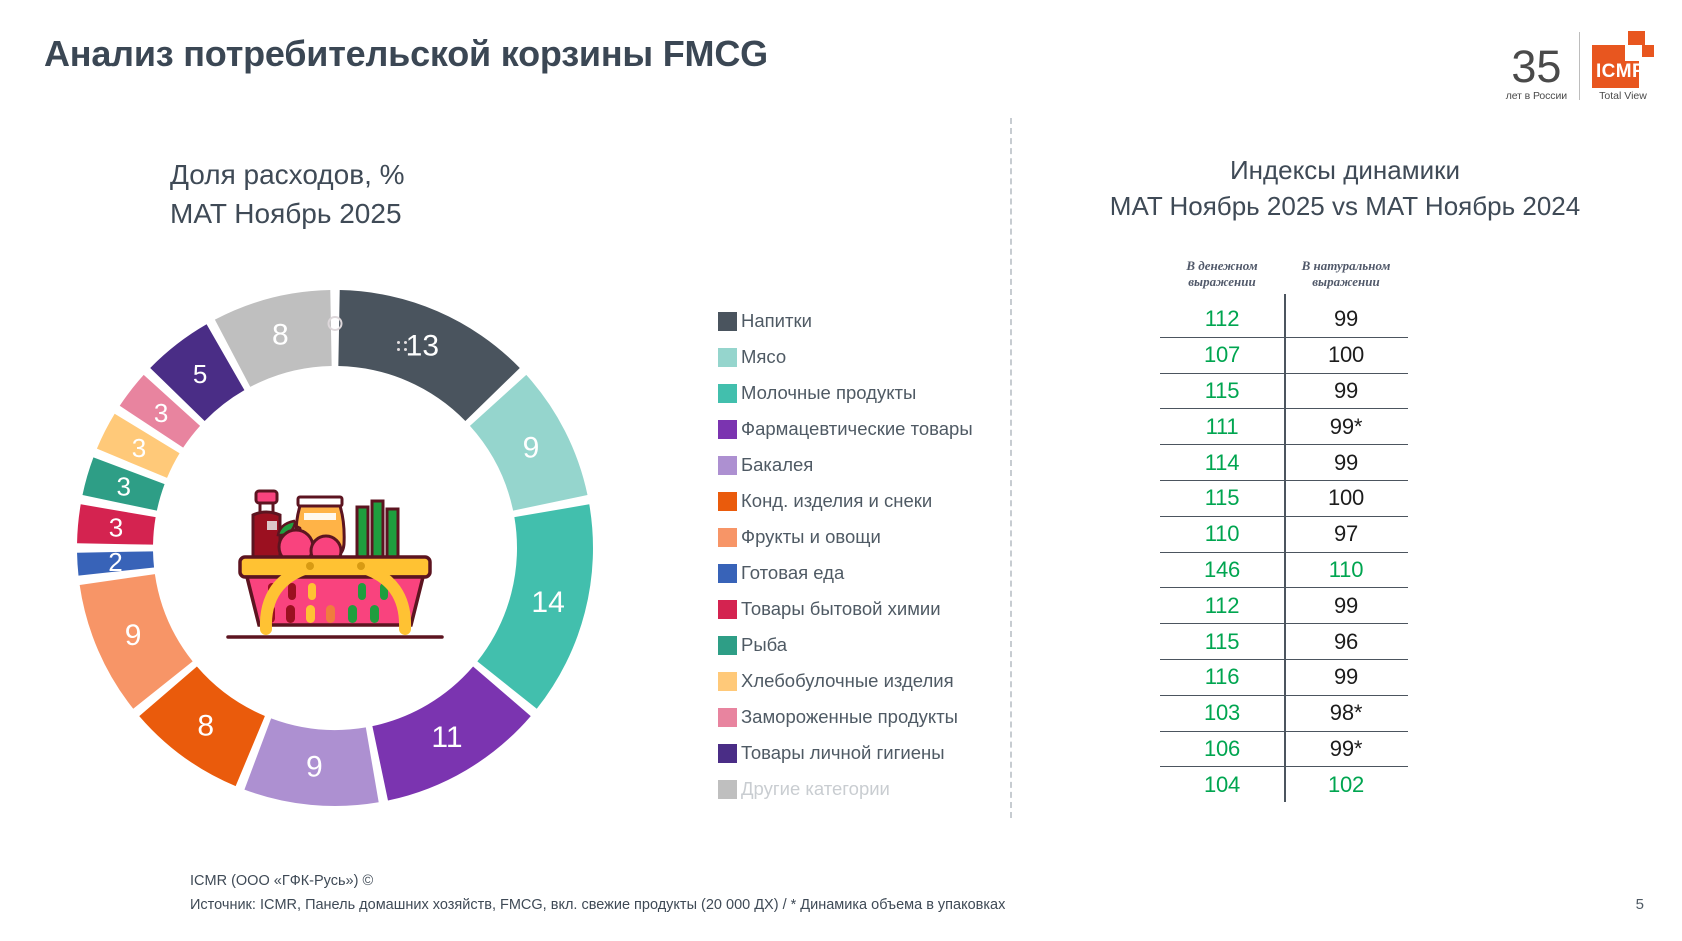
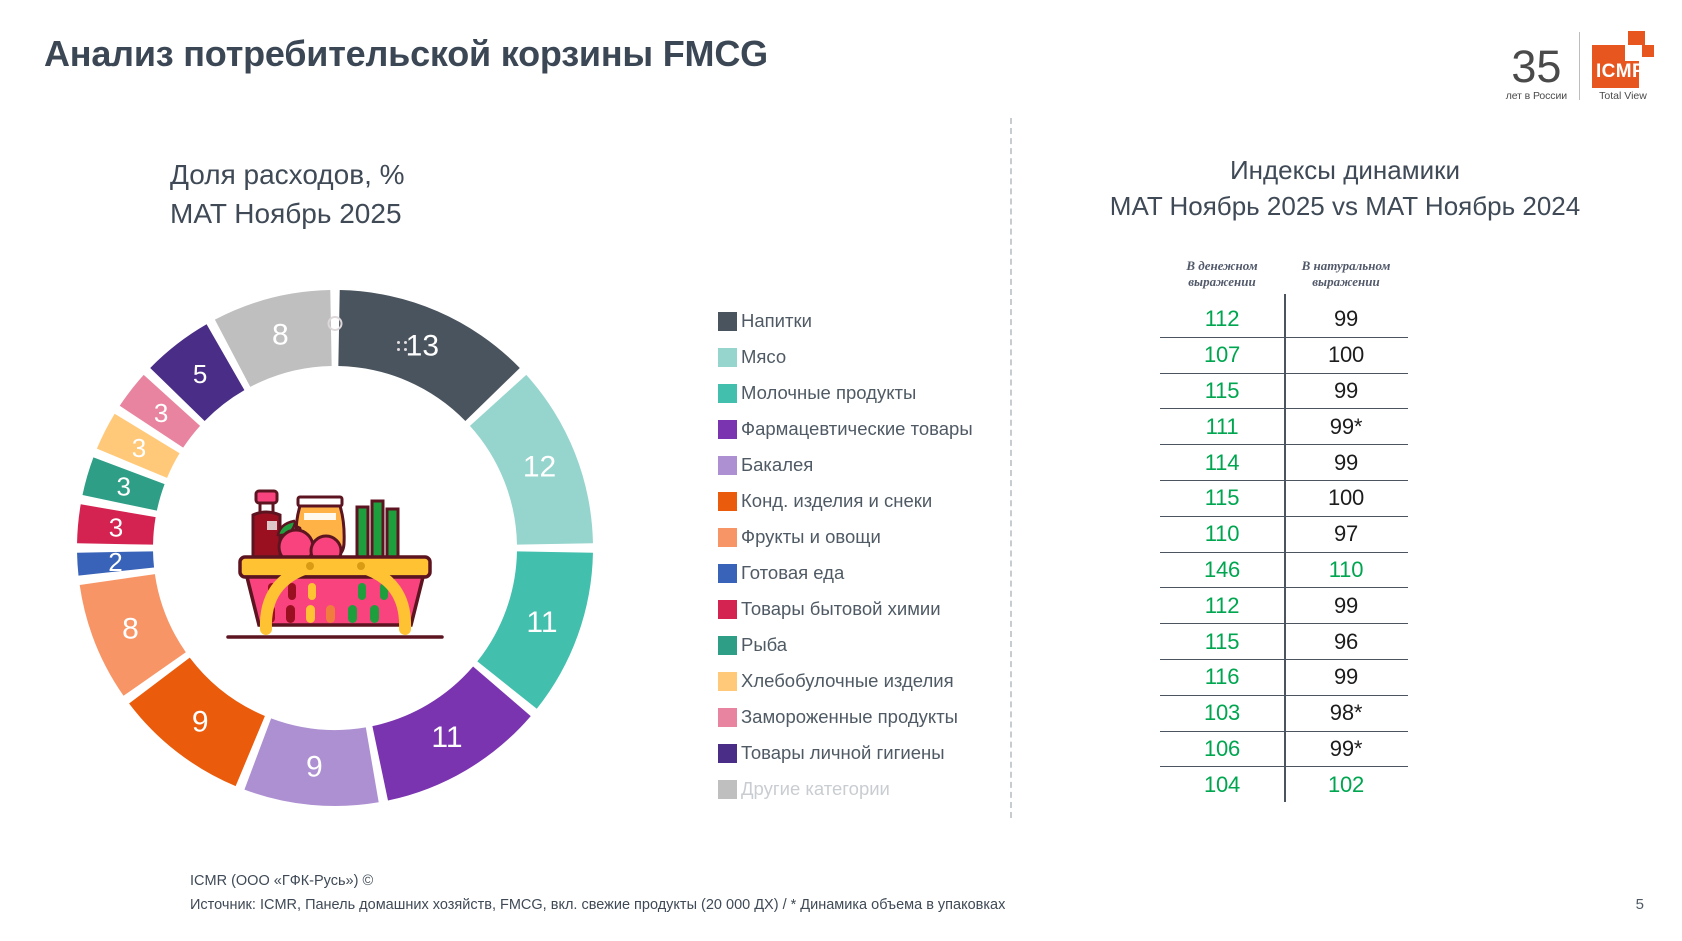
Мясо: 9 -> 12
Молочные продукты: 14 -> 11
Конд. изделия и снеки: 8 -> 9
Фрукты и овощи: 9 -> 8
